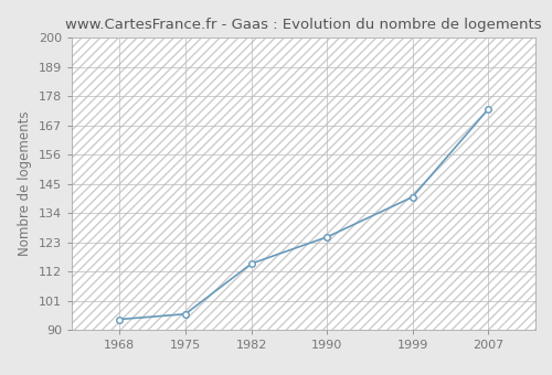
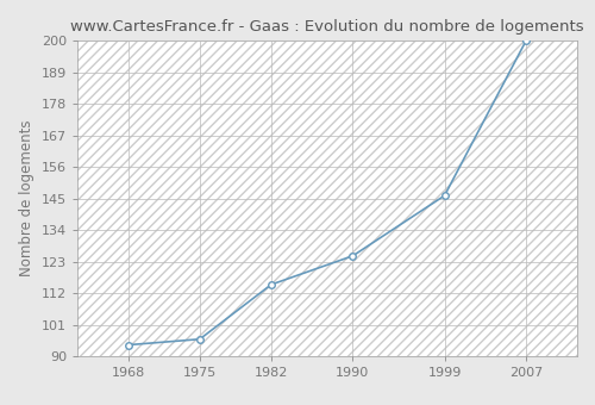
1999: 140 -> 146
2007: 173 -> 200
